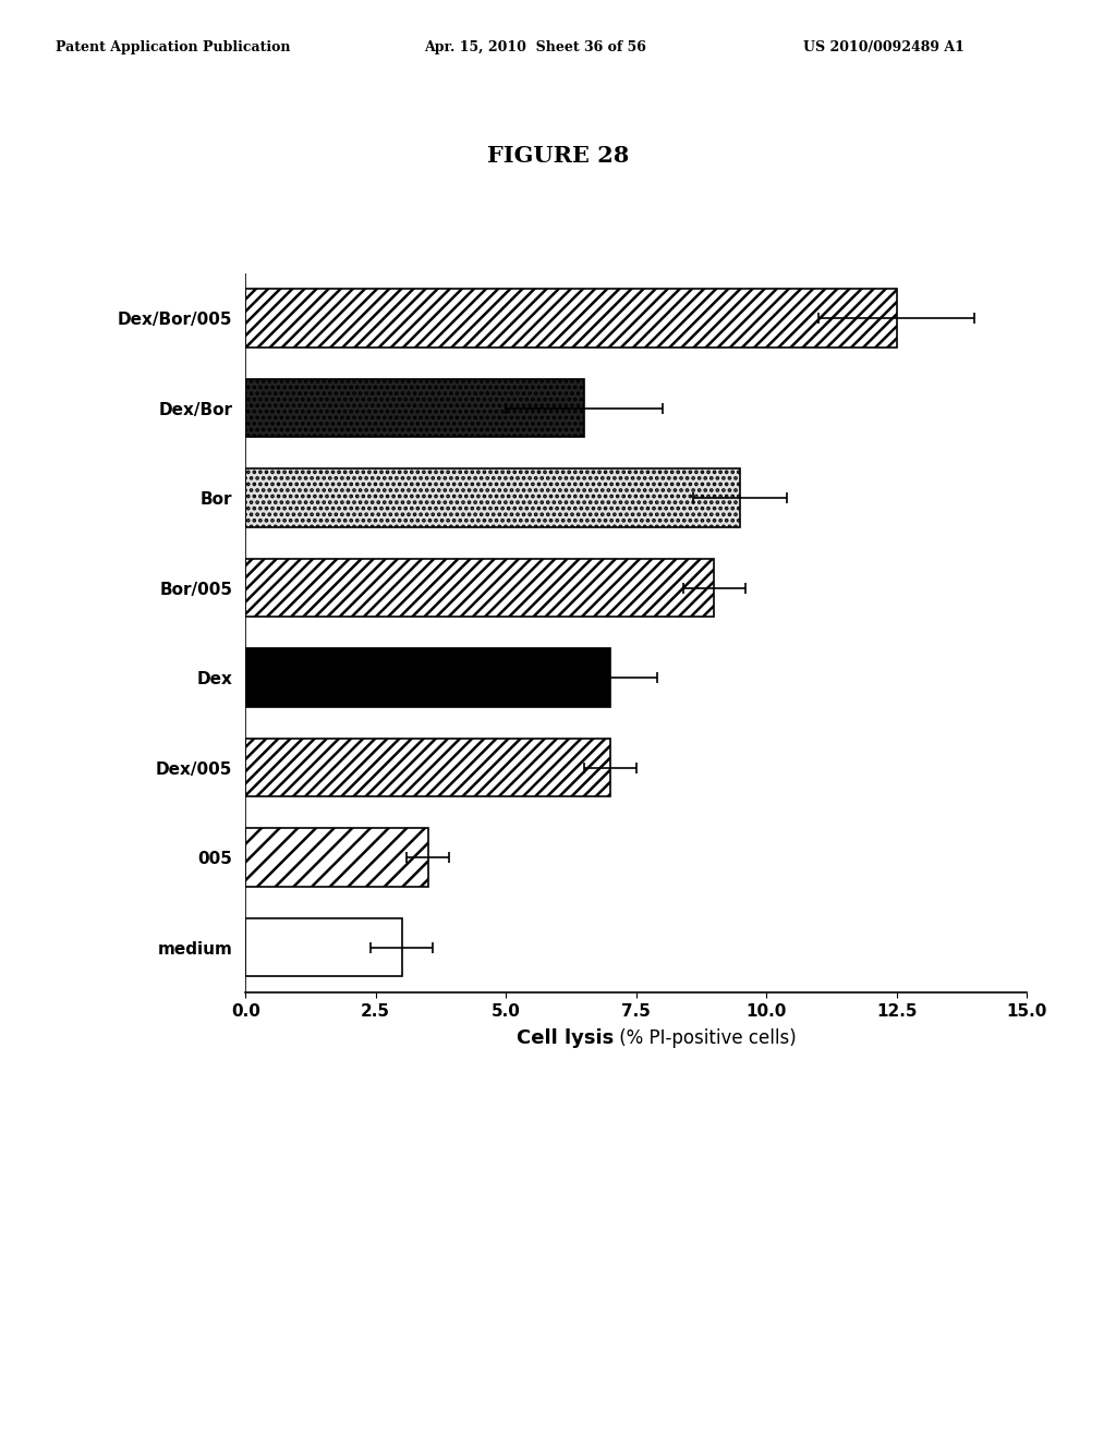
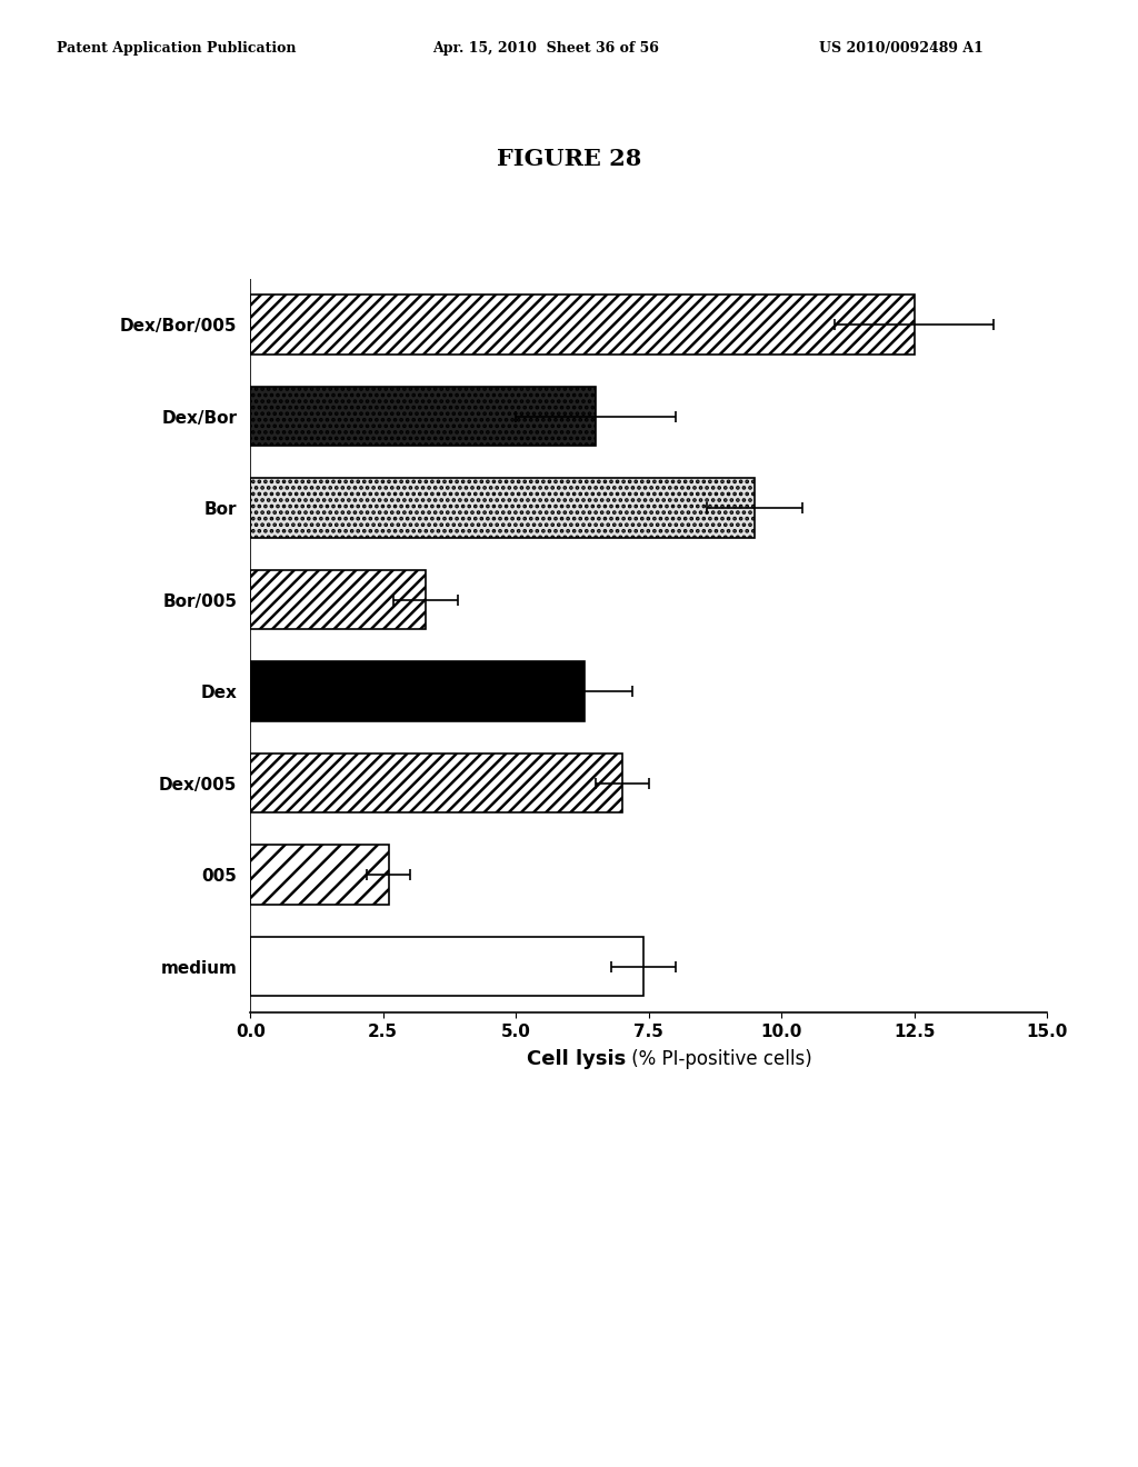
Bor/005: 9.0 -> 3.3
Dex: 7.0 -> 6.3
005: 3.5 -> 2.6
medium: 3.0 -> 7.4
